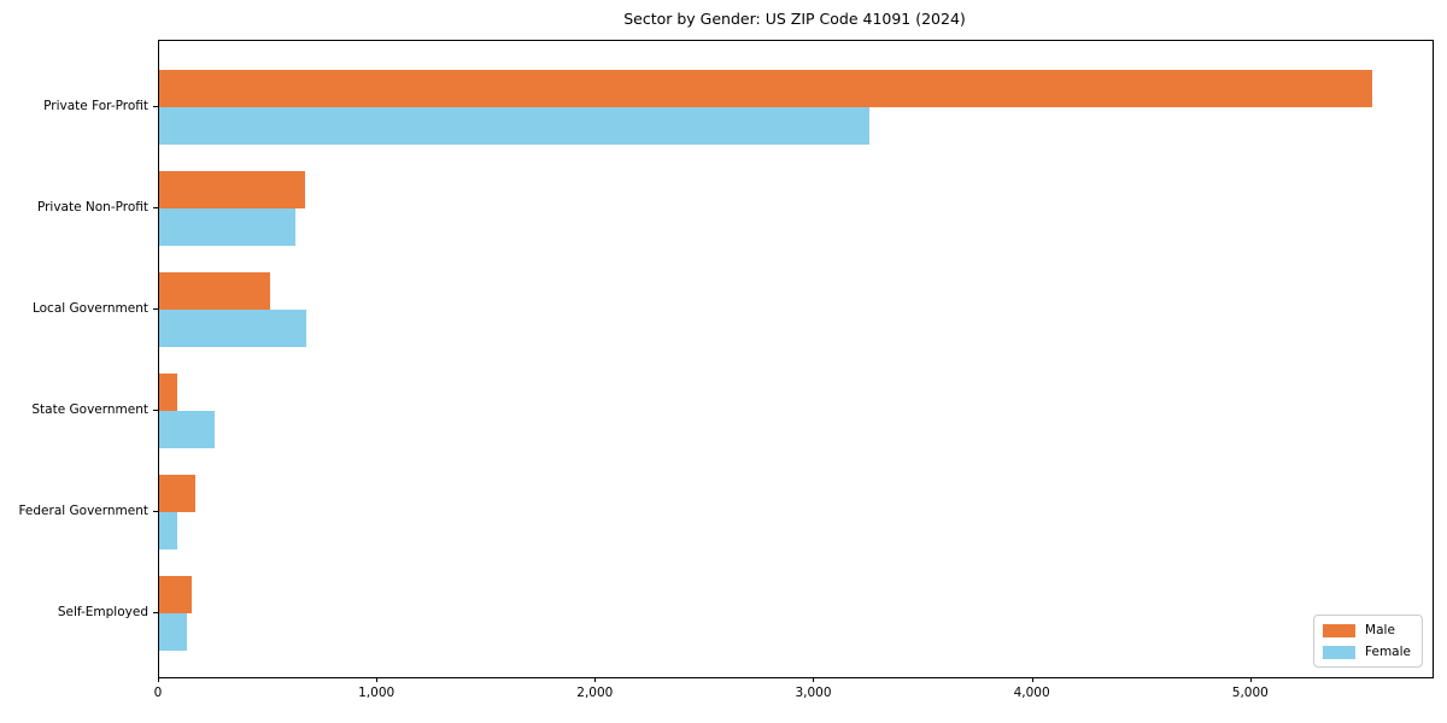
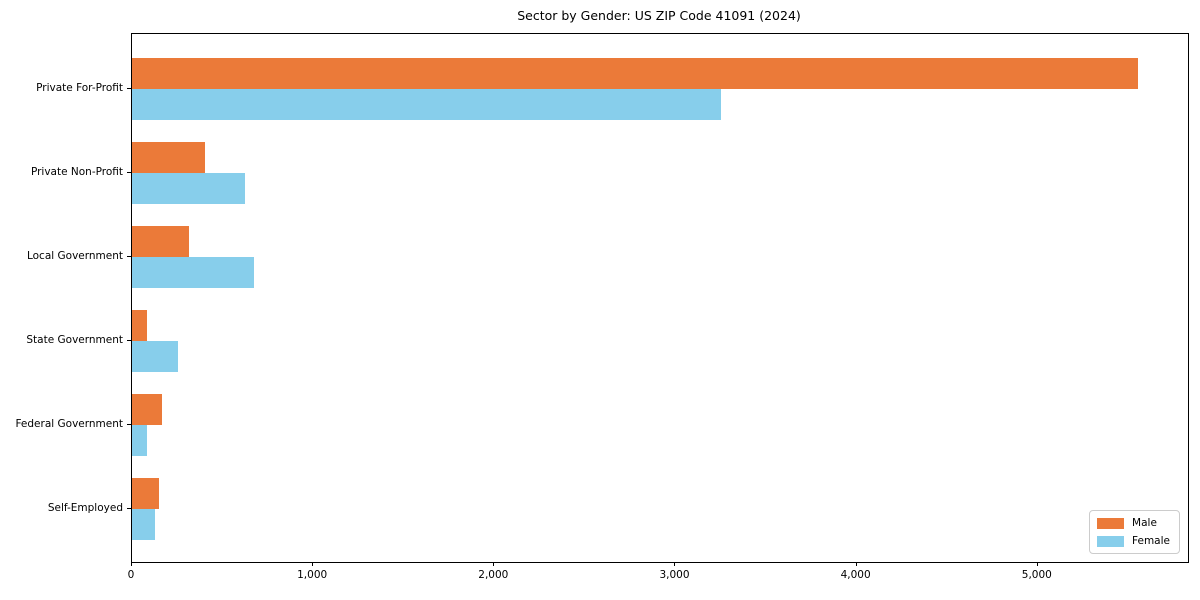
Male/Private Non-Profit: 670 -> 400
Male/Local Government: 510 -> 320
